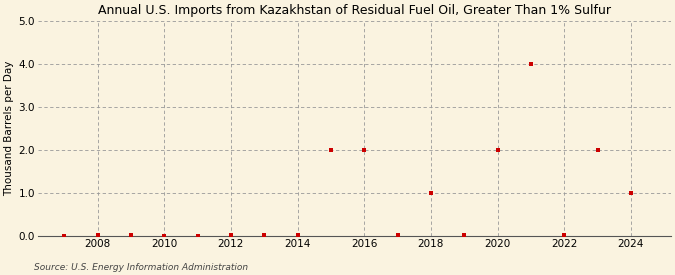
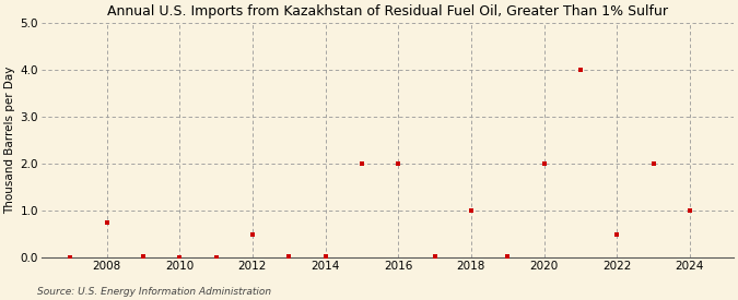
2008: 0.03 -> 0.75
2012: 0.03 -> 0.50
2022: 0.03 -> 0.50
